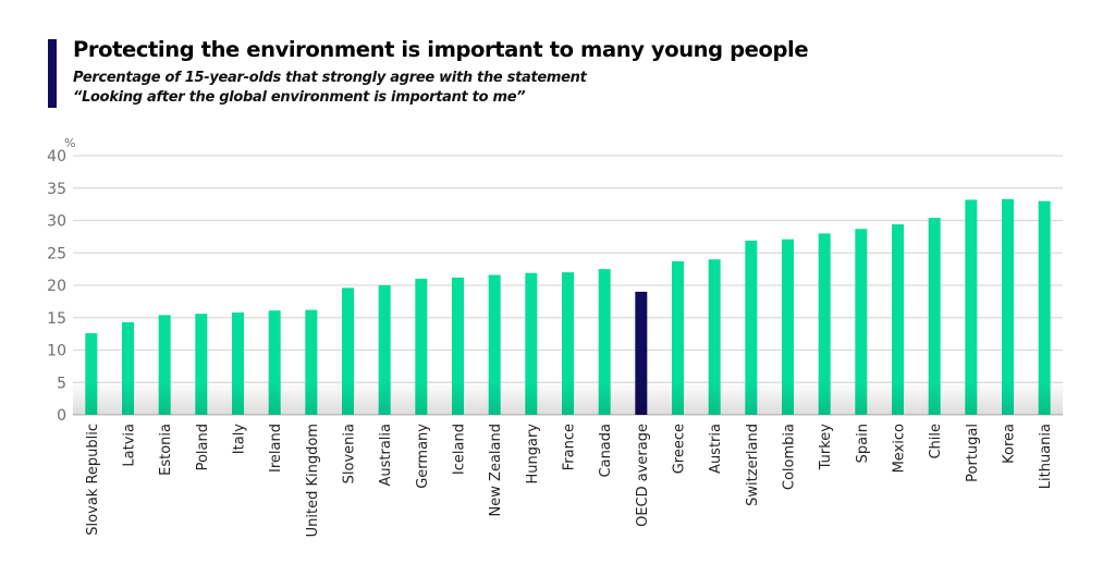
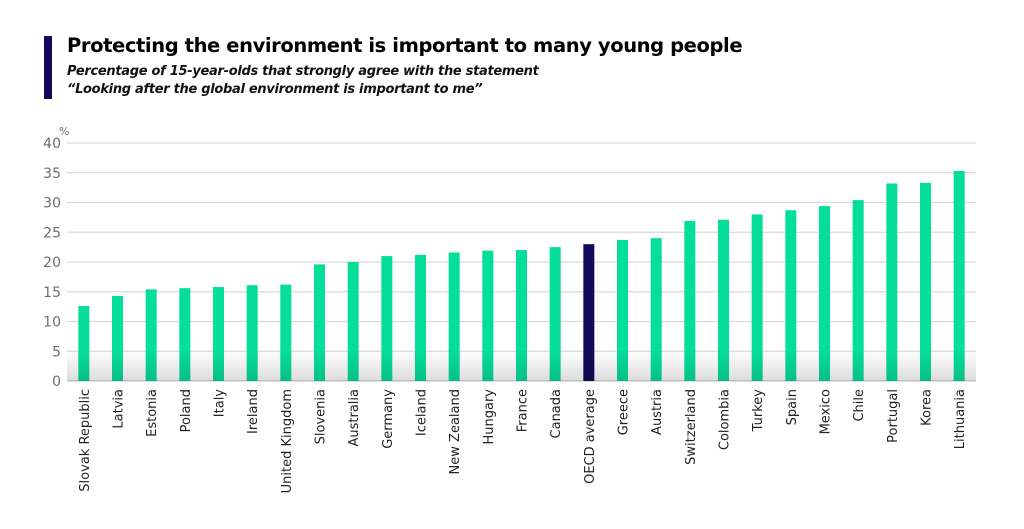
OECD average: 19 -> 23
Lithuania: 33 -> 35
